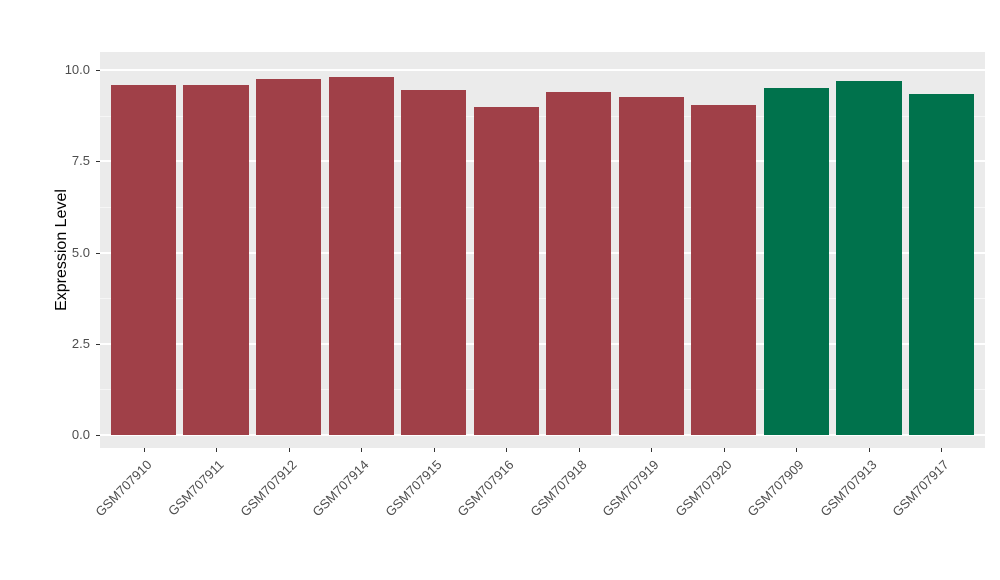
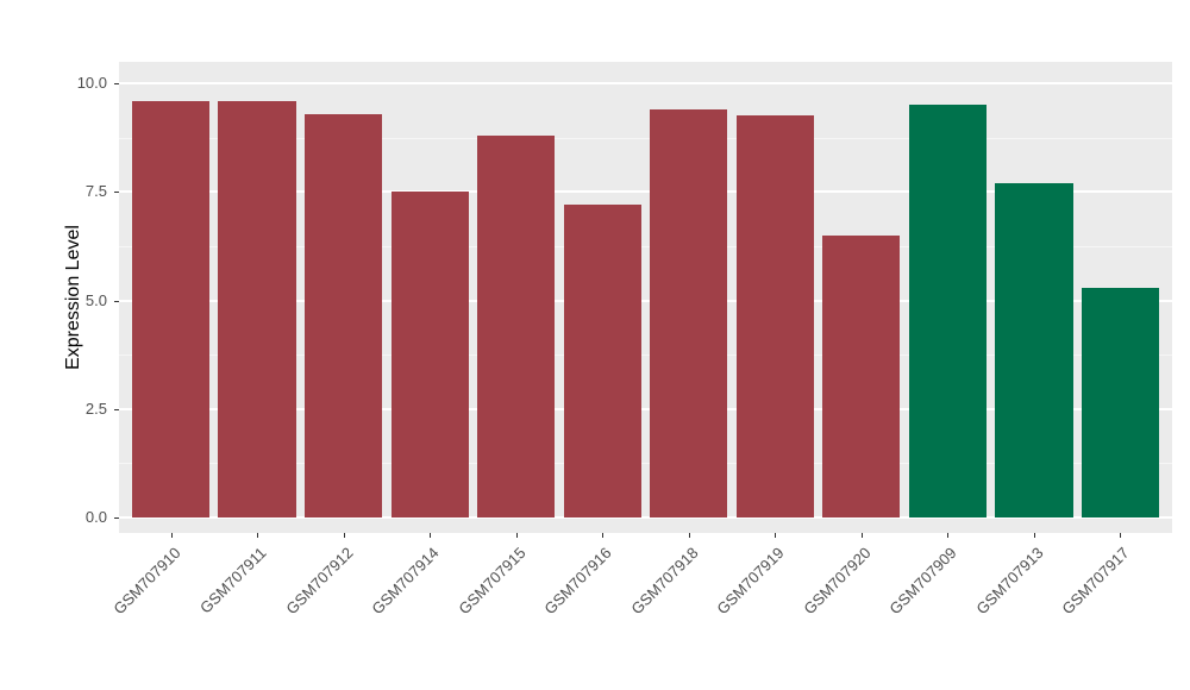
GSM707912: 9.8 -> 9.3
GSM707914: 9.8 -> 7.5
GSM707915: 9.4 -> 8.8
GSM707916: 9.0 -> 7.2
GSM707920: 9.1 -> 6.5
GSM707913: 9.7 -> 7.7
GSM707917: 9.3 -> 5.3
